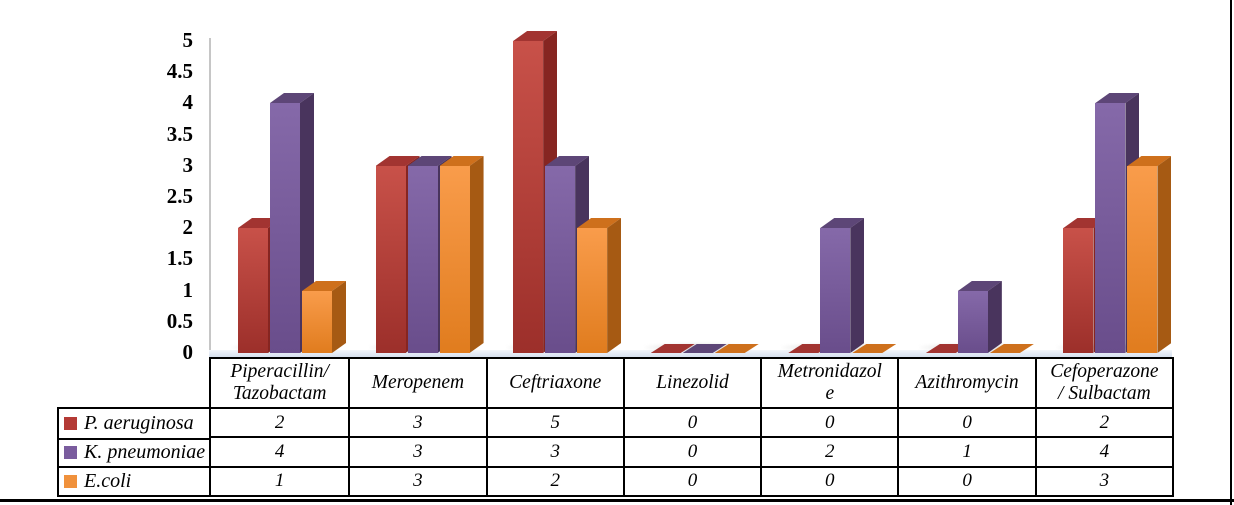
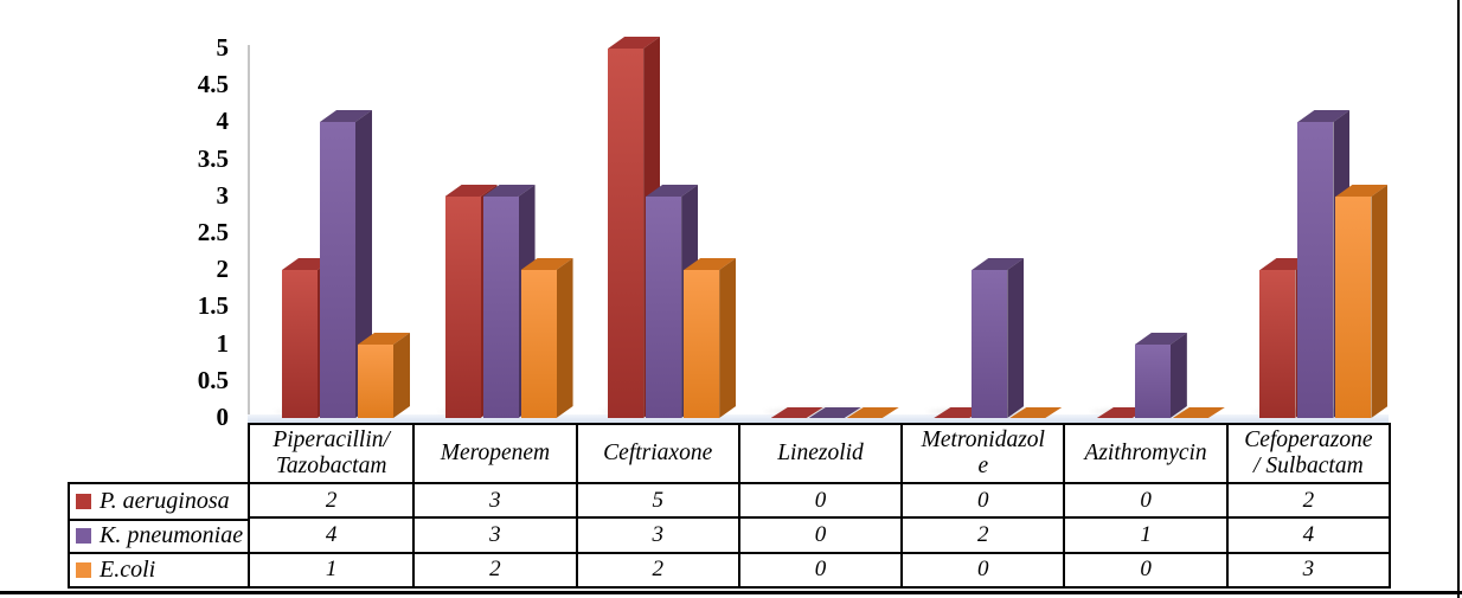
E.coli/Meropenem: 3 -> 2
